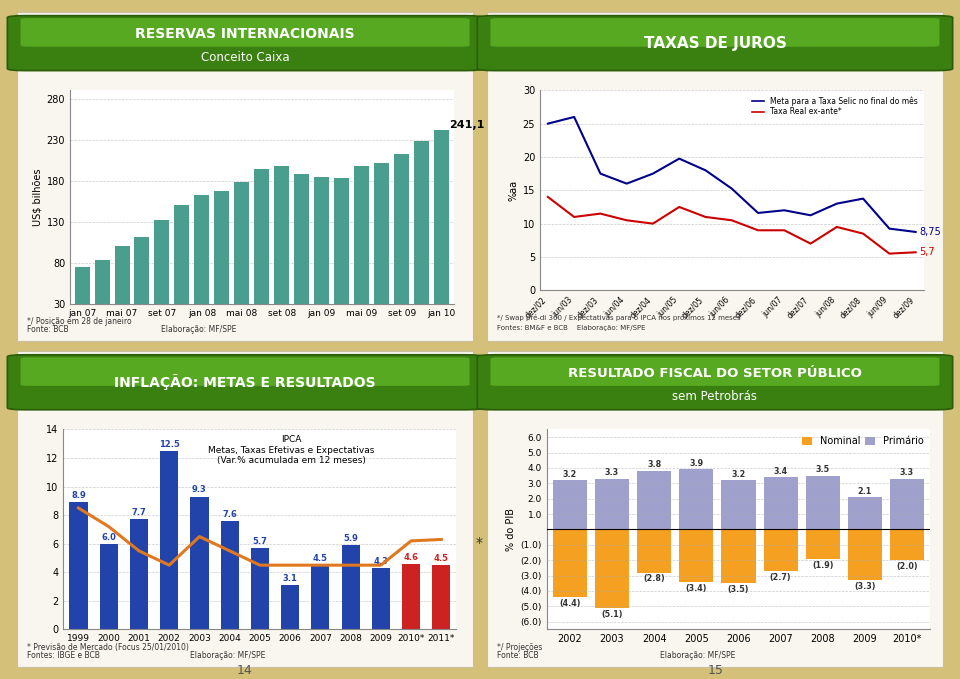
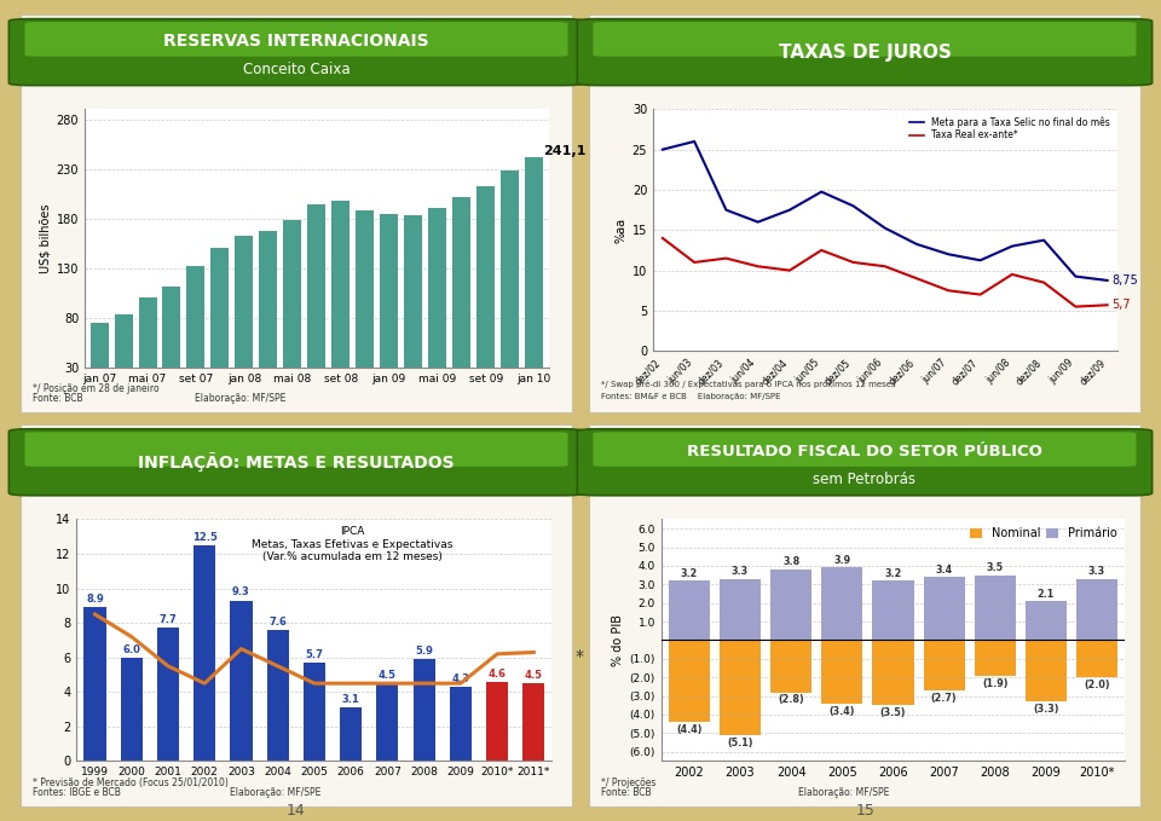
mai 09: 198 -> 190
Meta para a Taxa Selic no final do mês/dez/06: 11.6 -> 13.2
Taxa Real ex-ante*/jun/07: 9.0 -> 7.5
